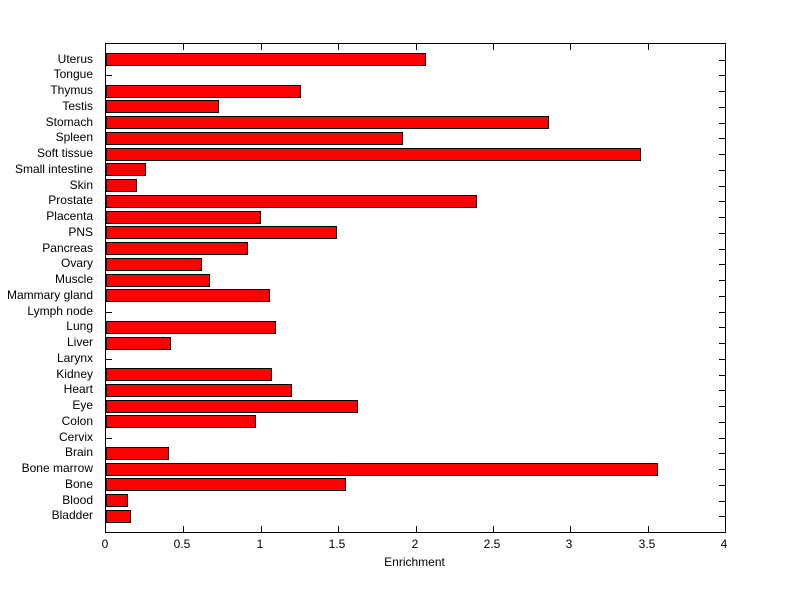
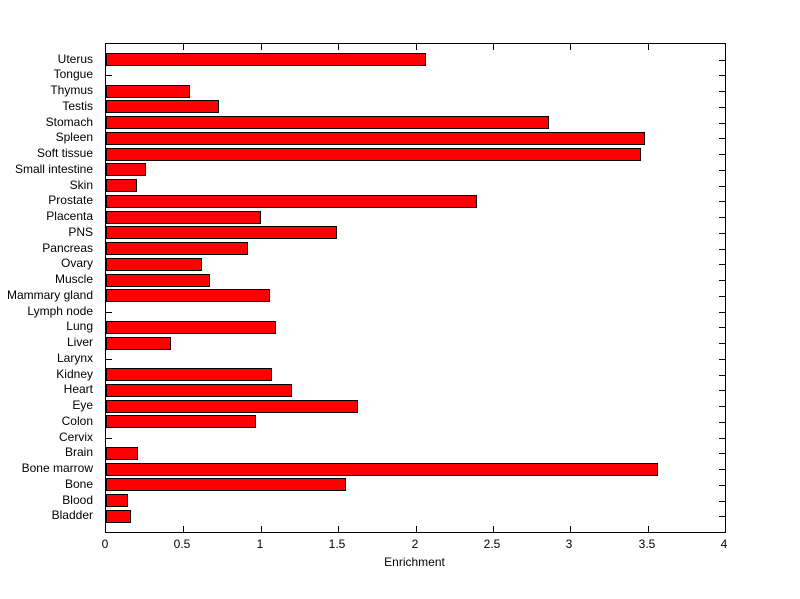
Thymus: 1.26 -> 0.54
Spleen: 1.92 -> 3.48
Brain: 0.41 -> 0.21
